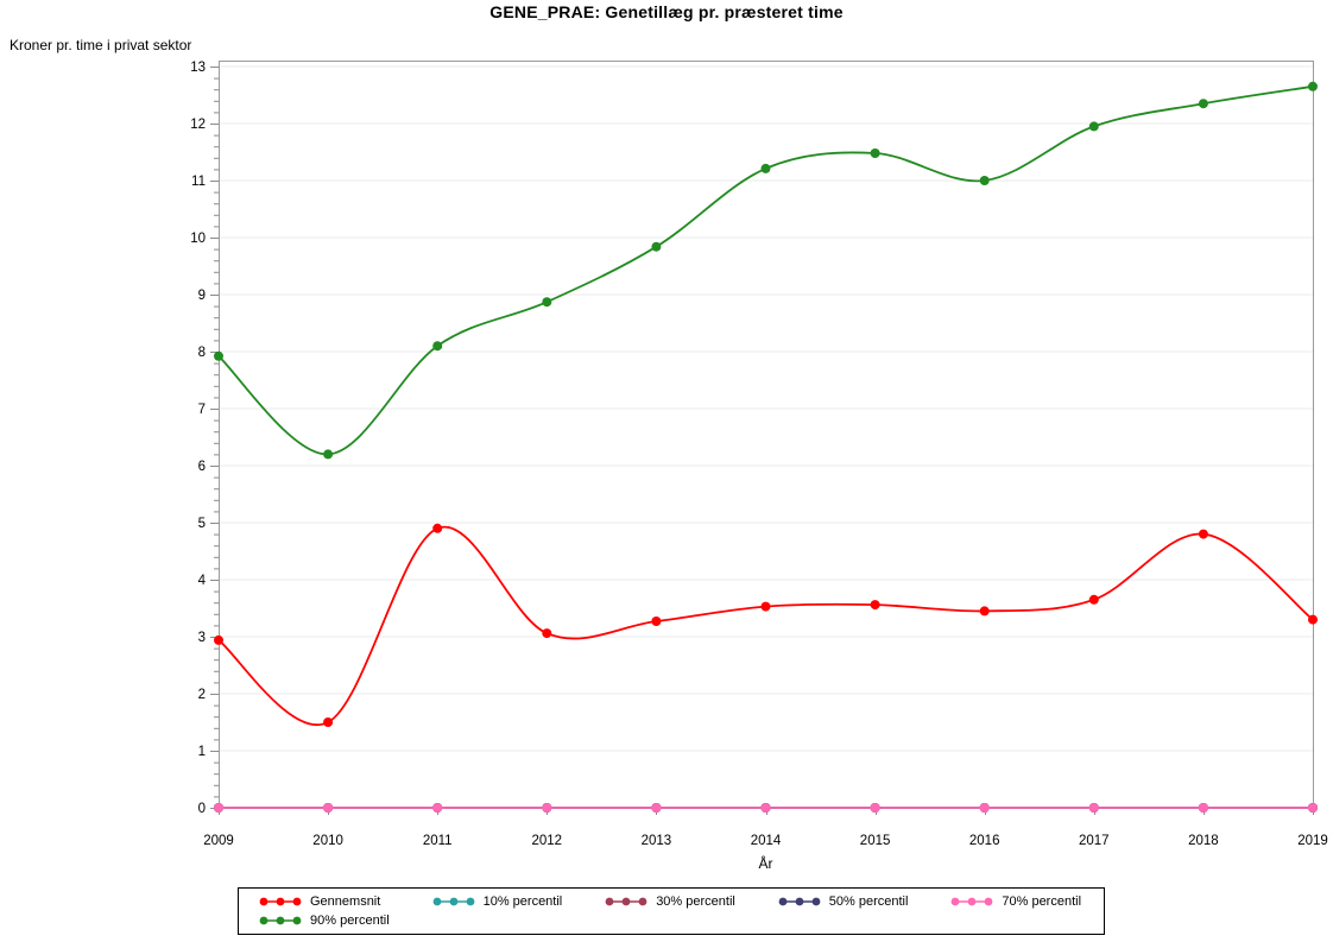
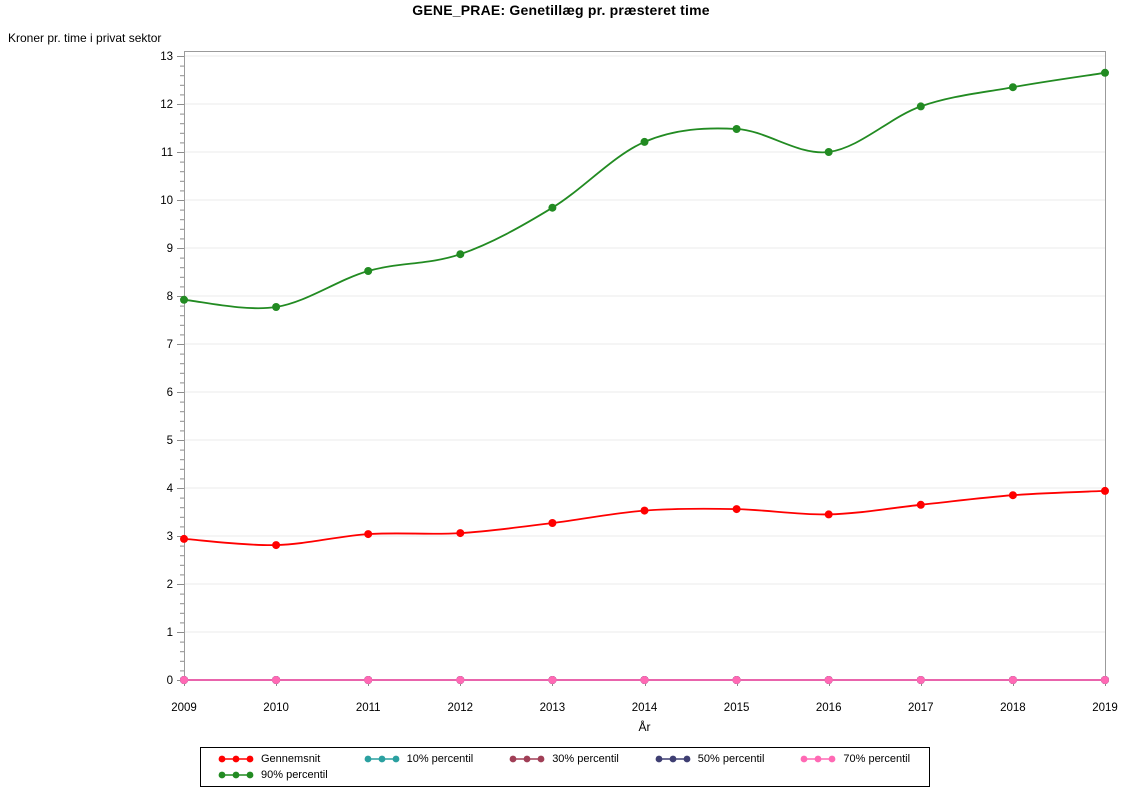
Gennemsnit/2010: 1.5 -> 2.8
90% percentil/2010: 6.2 -> 7.8
Gennemsnit/2011: 4.9 -> 3.0
90% percentil/2011: 8.1 -> 8.5
Gennemsnit/2018: 4.8 -> 3.9
Gennemsnit/2019: 3.3 -> 3.9
